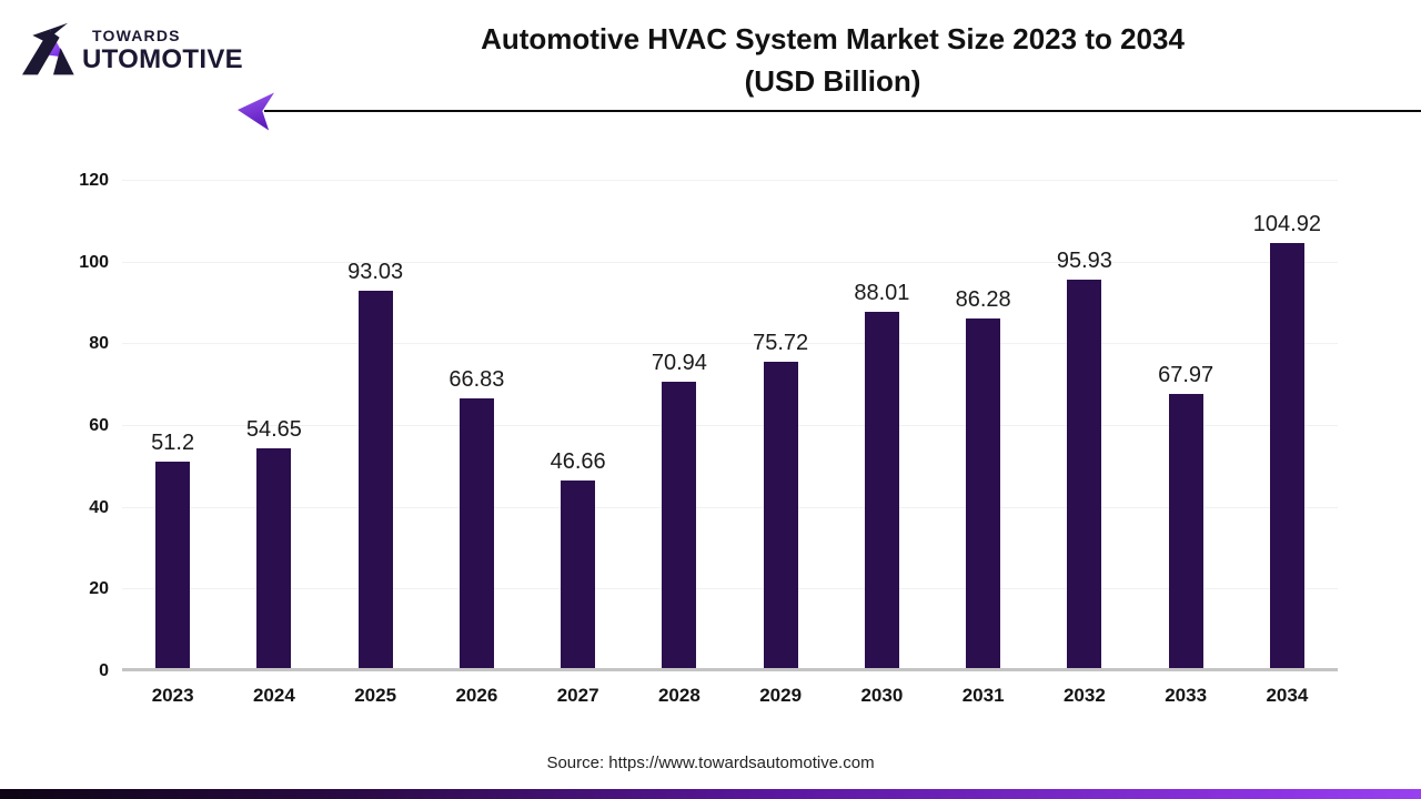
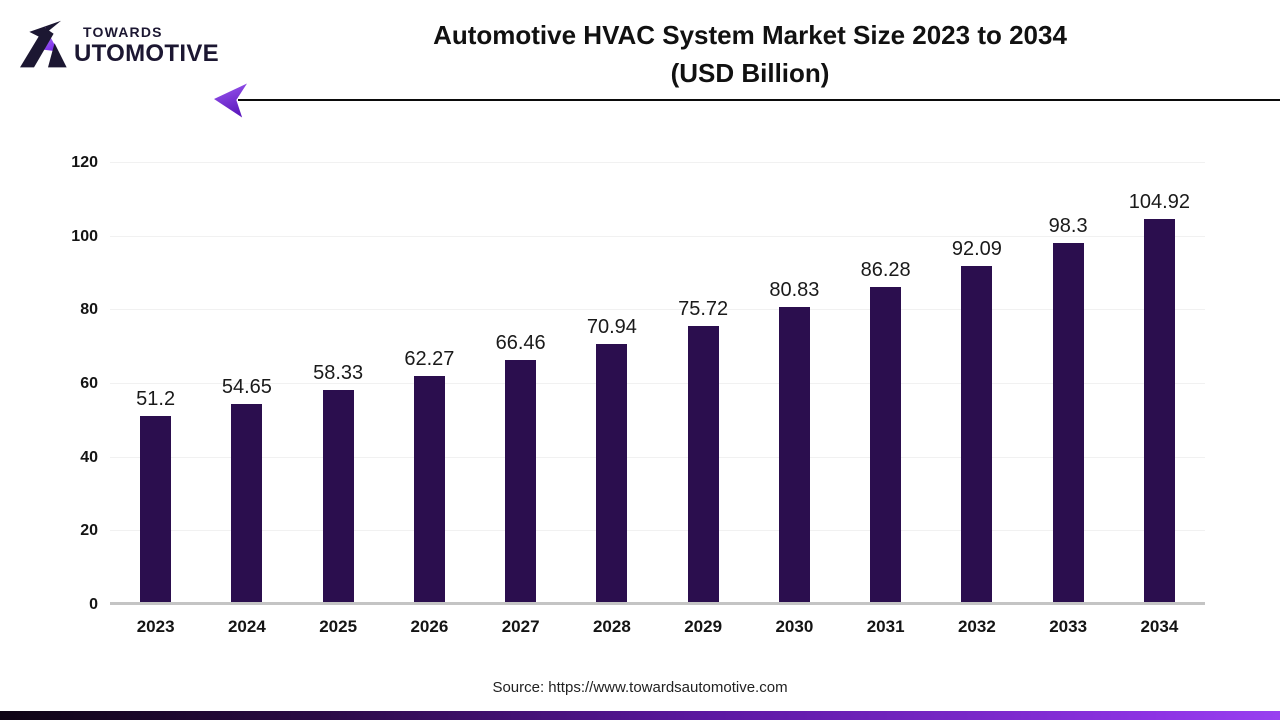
2025: 93.03 -> 58.33
2026: 66.83 -> 62.27
2027: 46.66 -> 66.46
2030: 88.01 -> 80.83
2032: 95.93 -> 92.09
2033: 67.97 -> 98.3
